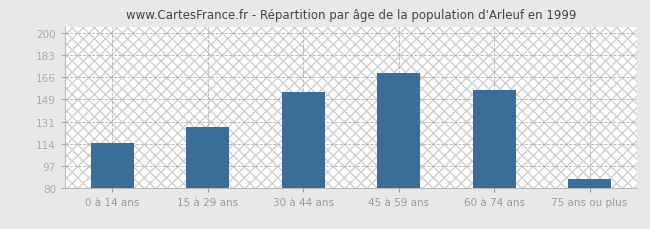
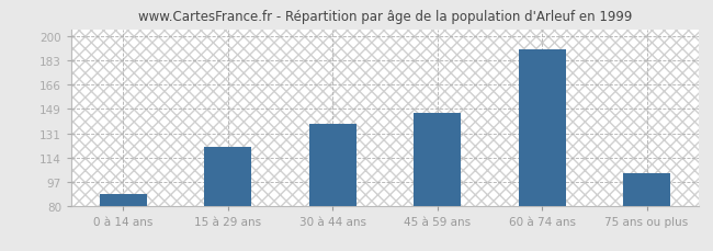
0 à 14 ans: 115 -> 88
15 à 29 ans: 127 -> 122
30 à 44 ans: 154 -> 138
45 à 59 ans: 169 -> 146
60 à 74 ans: 156 -> 191
75 ans ou plus: 87 -> 103
